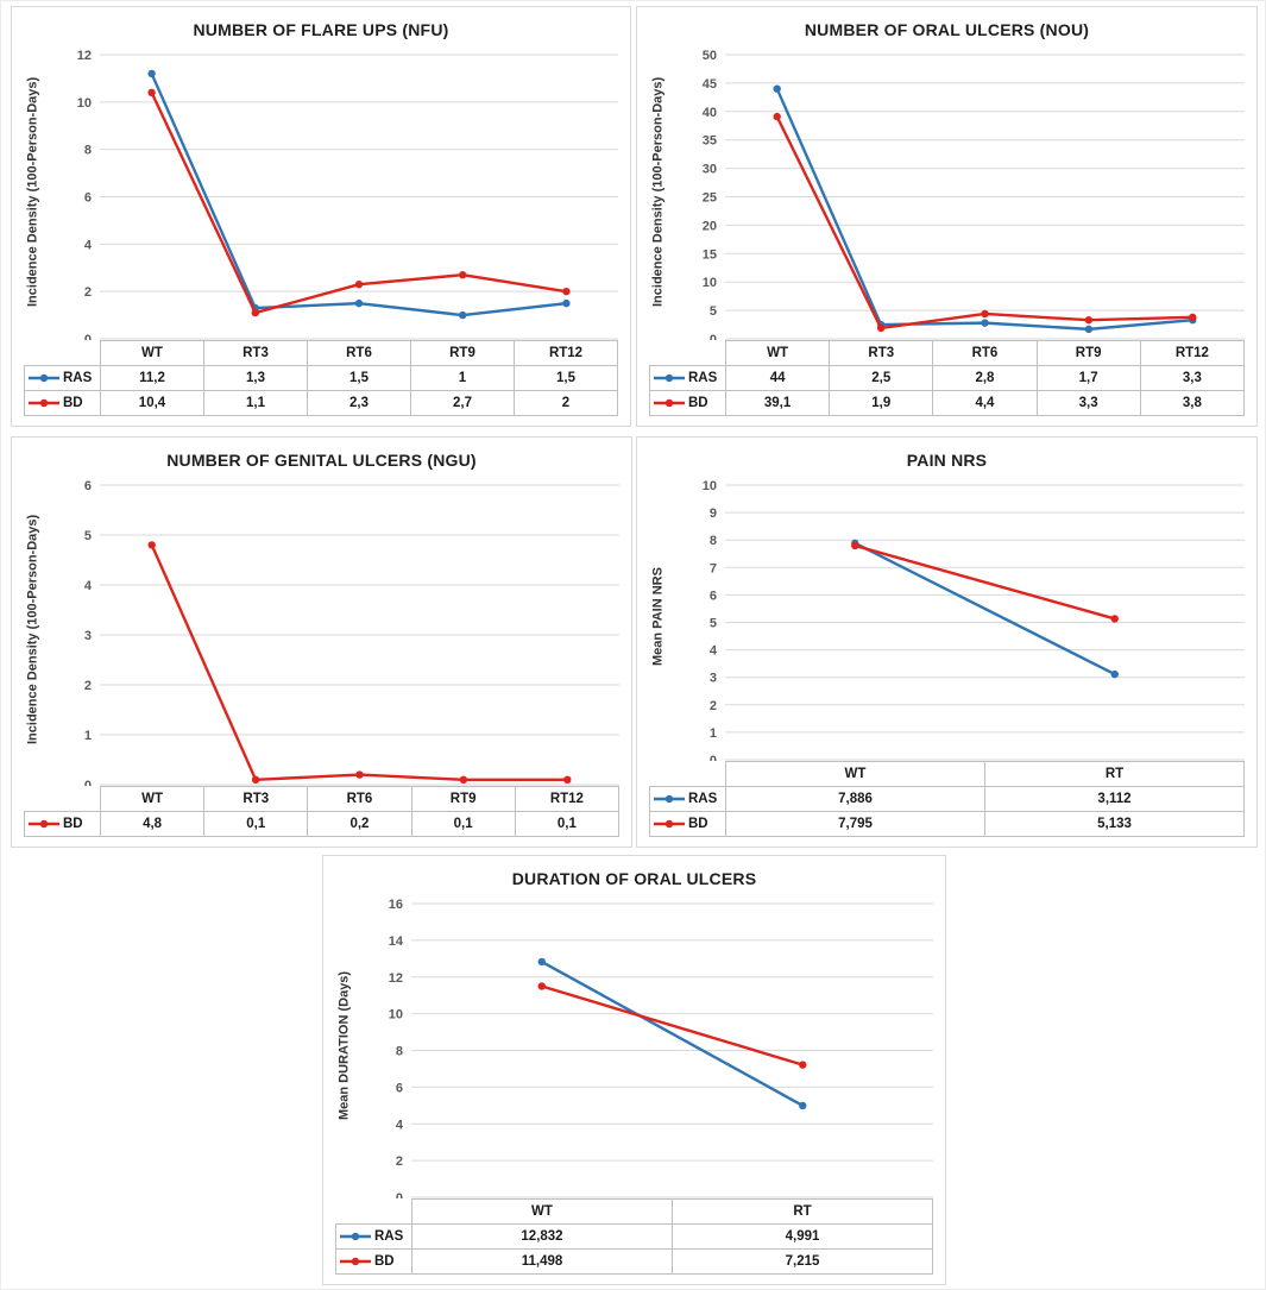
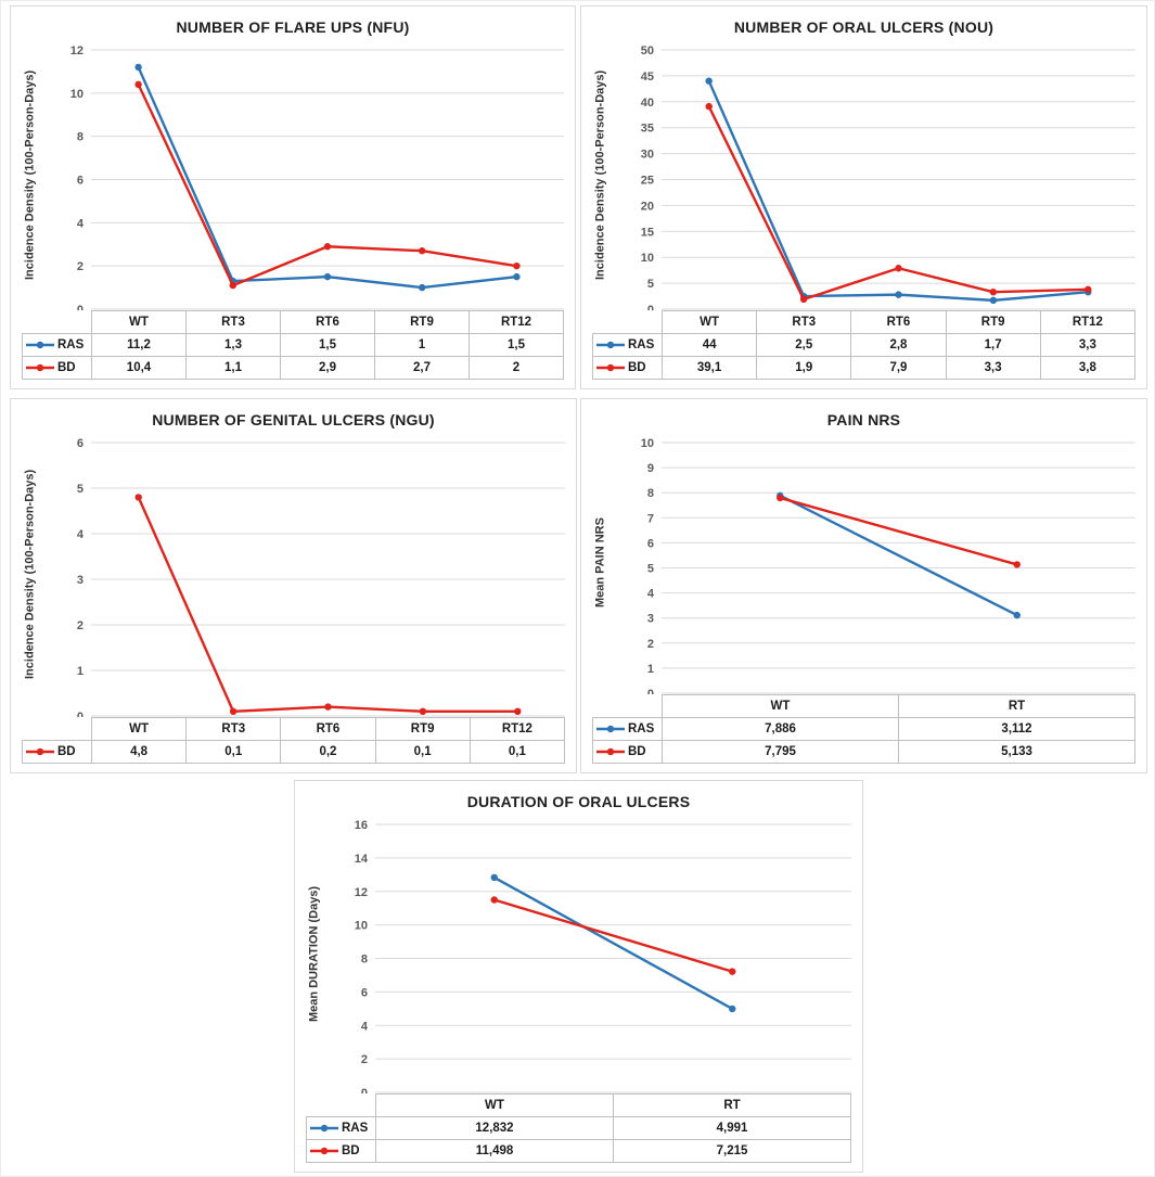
NUMBER OF FLARE UPS (NFU)/BD/RT6: 2,3 -> 2,9
NUMBER OF ORAL ULCERS (NOU)/BD/RT6: 4,4 -> 7,9
